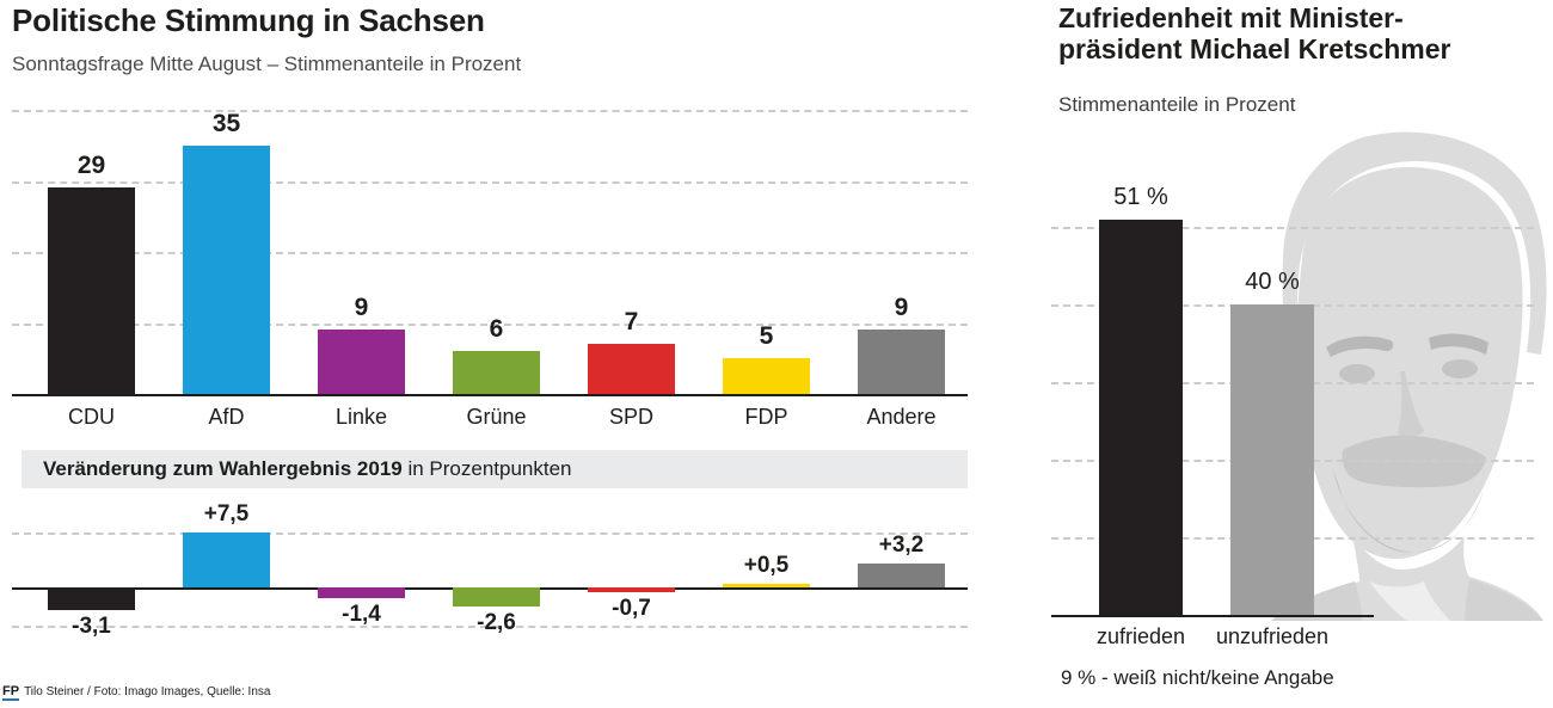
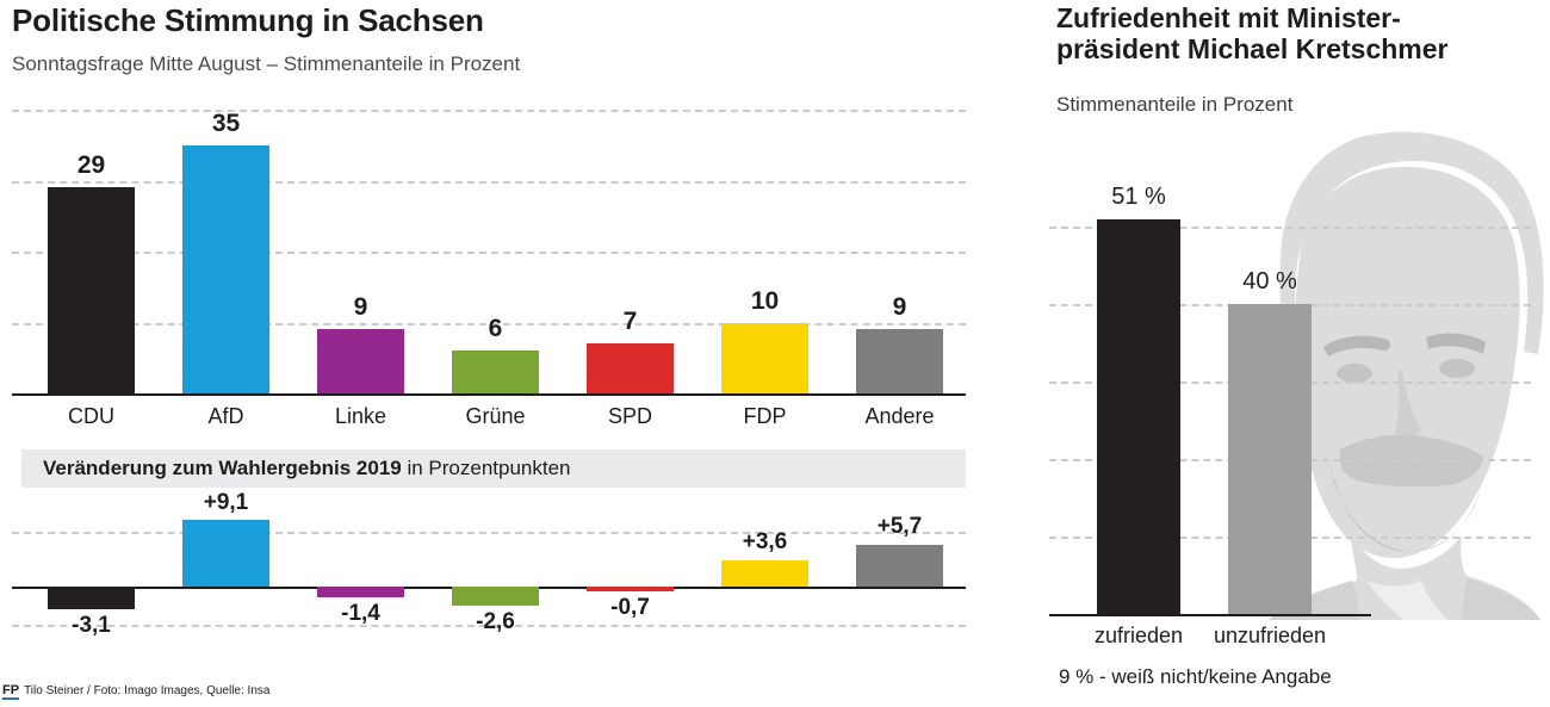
Politische Stimmung in Sachsen/FDP: 5 -> 10
Veränderung zum Wahlergebnis 2019 in Prozentpunkten/AfD: +7,5 -> +9,1
Veränderung zum Wahlergebnis 2019 in Prozentpunkten/FDP: +0,5 -> +3,6
Veränderung zum Wahlergebnis 2019 in Prozentpunkten/Andere: +3,2 -> +5,7
